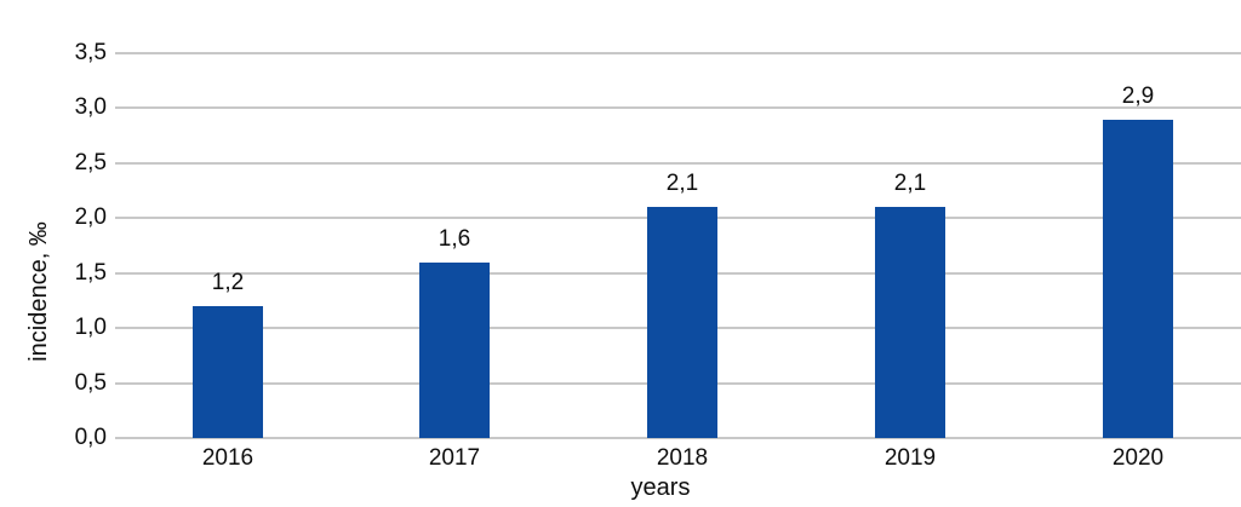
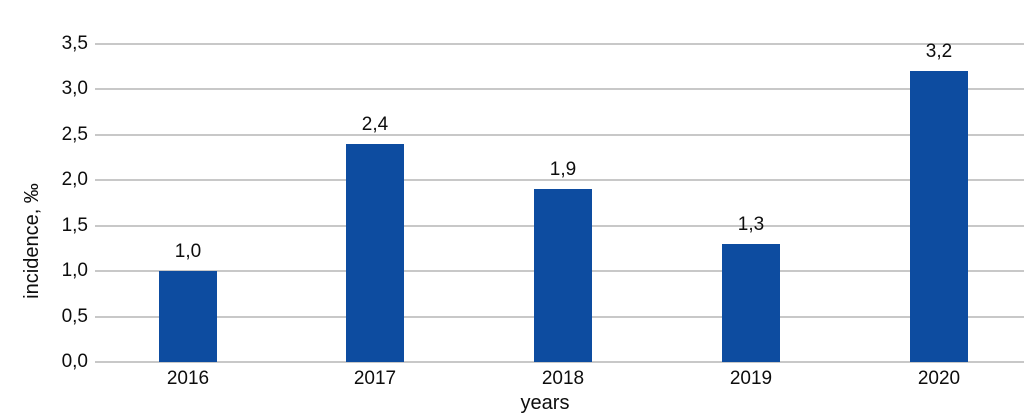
2016: 1,2 -> 1,0
2017: 1,6 -> 2,4
2018: 2,1 -> 1,9
2019: 2,1 -> 1,3
2020: 2,9 -> 3,2
